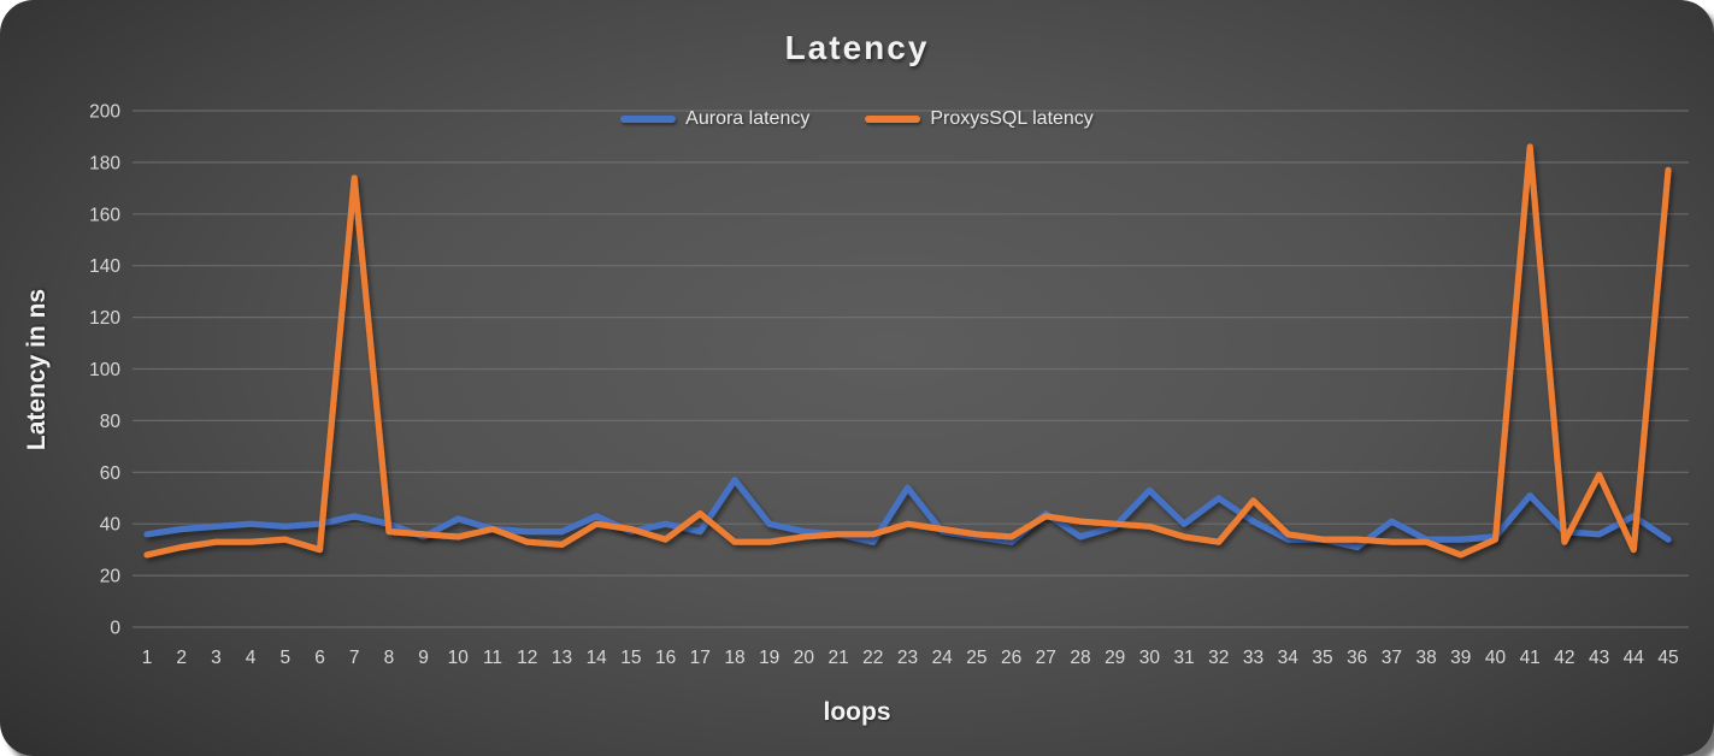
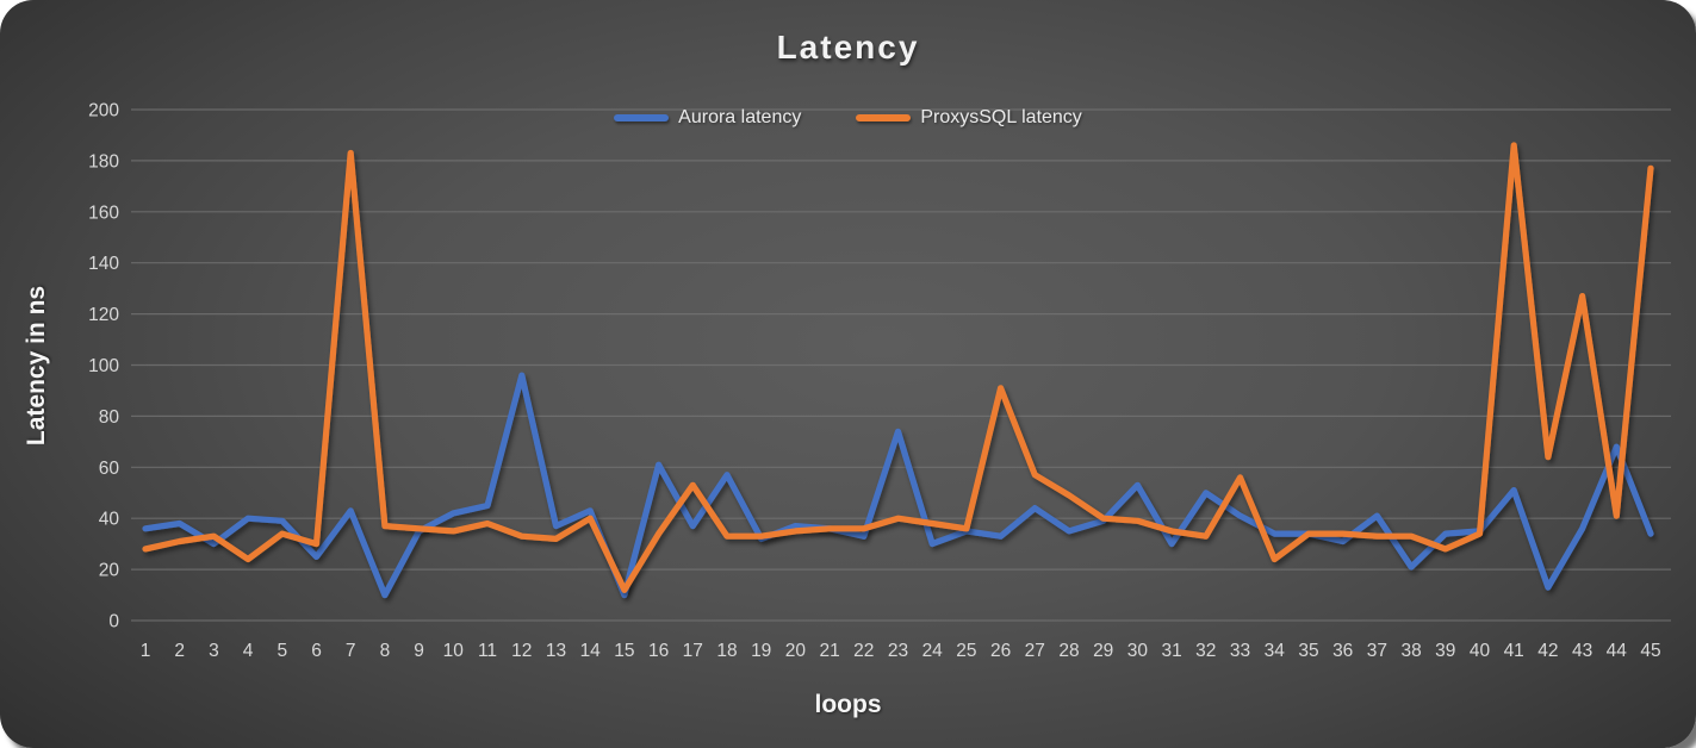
Aurora latency/3: 39 -> 30
ProxysSQL latency/4: 33 -> 24
Aurora latency/6: 40 -> 25
ProxysSQL latency/7: 174 -> 183
Aurora latency/8: 40 -> 10
Aurora latency/11: 38 -> 45
Aurora latency/12: 37 -> 96
Aurora latency/15: 37 -> 10
ProxysSQL latency/15: 38 -> 12
Aurora latency/16: 40 -> 61
ProxysSQL latency/17: 44 -> 53
Aurora latency/19: 40 -> 32
Aurora latency/23: 54 -> 74
Aurora latency/24: 37 -> 30
ProxysSQL latency/26: 35 -> 91
ProxysSQL latency/27: 43 -> 57
ProxysSQL latency/28: 41 -> 49
Aurora latency/31: 40 -> 30
ProxysSQL latency/33: 49 -> 56
ProxysSQL latency/34: 36 -> 24
Aurora latency/38: 34 -> 21
Aurora latency/42: 37 -> 13
ProxysSQL latency/42: 33 -> 64
ProxysSQL latency/43: 59 -> 127
Aurora latency/44: 43 -> 68
ProxysSQL latency/44: 30 -> 41
